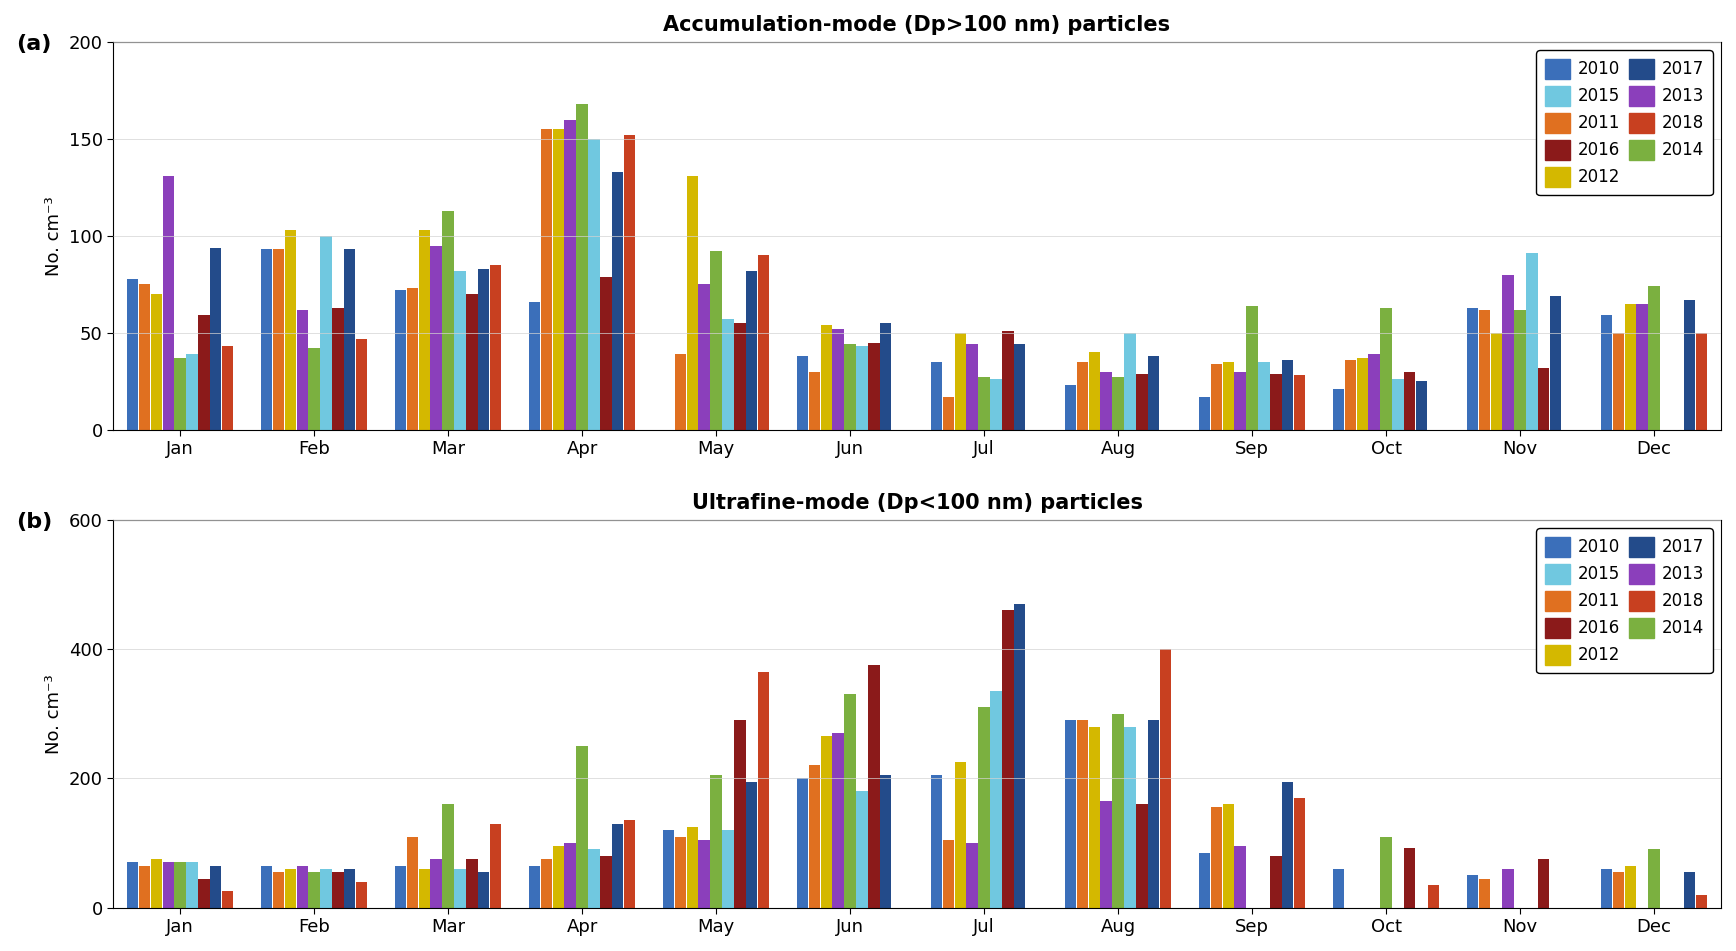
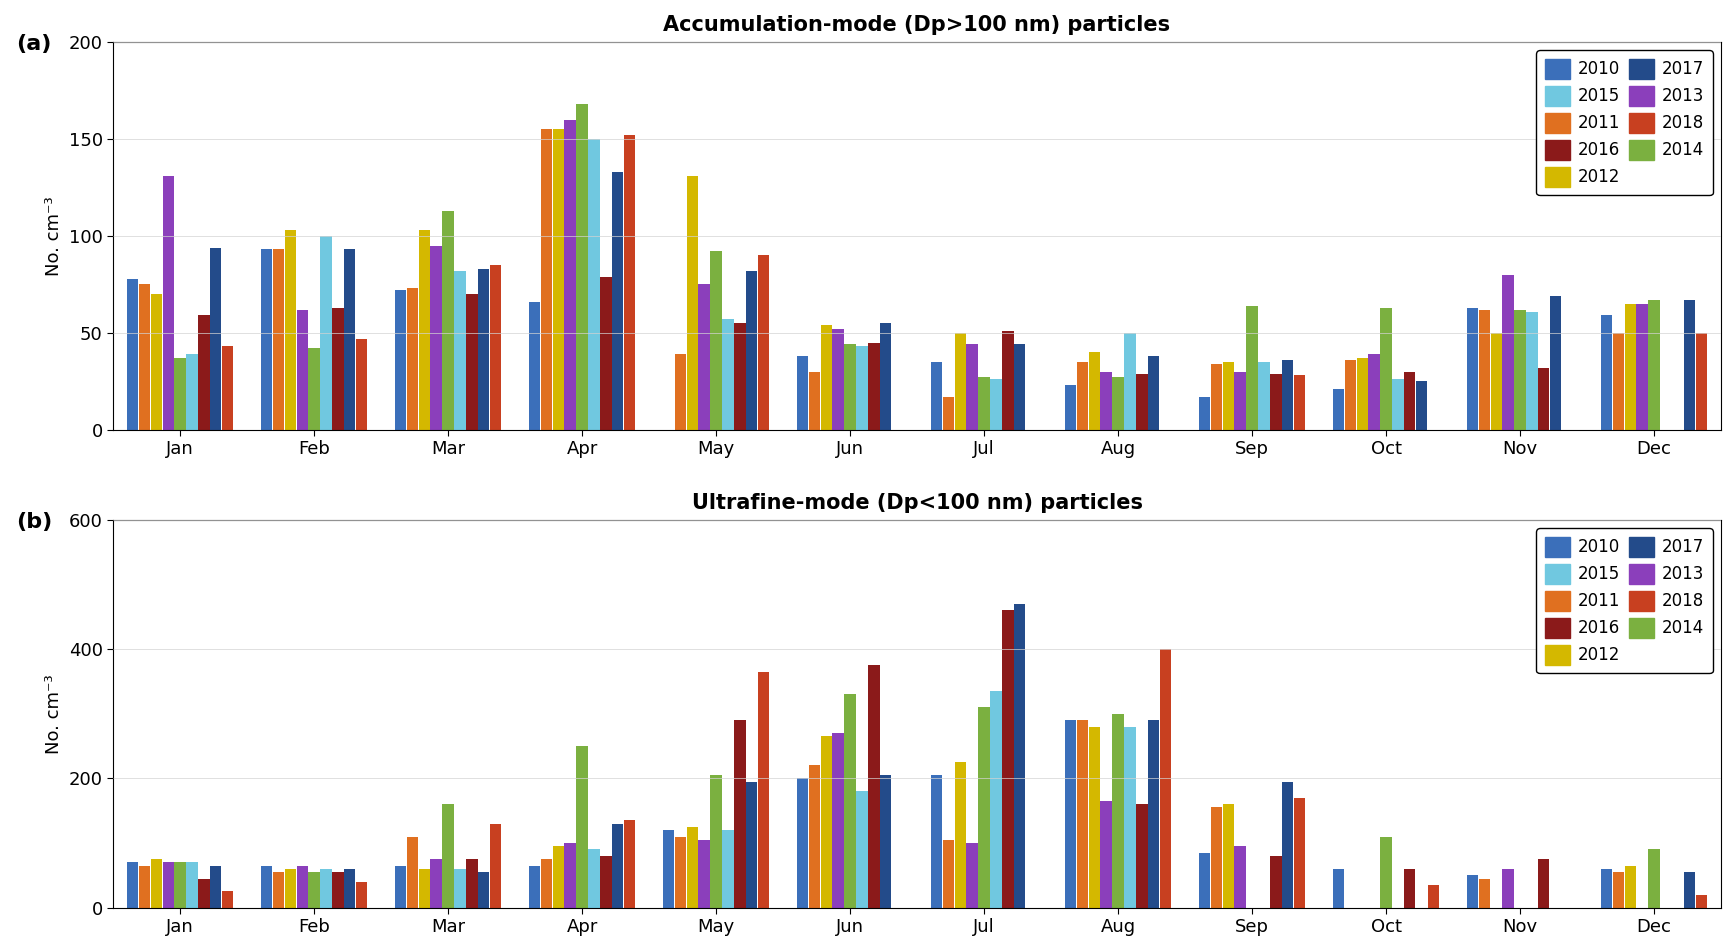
Accumulation-mode (Dp>100 nm) particles/2015/Nov: 91 -> 61
Accumulation-mode (Dp>100 nm) particles/2014/Dec: 74 -> 67
Ultrafine-mode (Dp<100 nm) particles/2016/Oct: 92 -> 60
